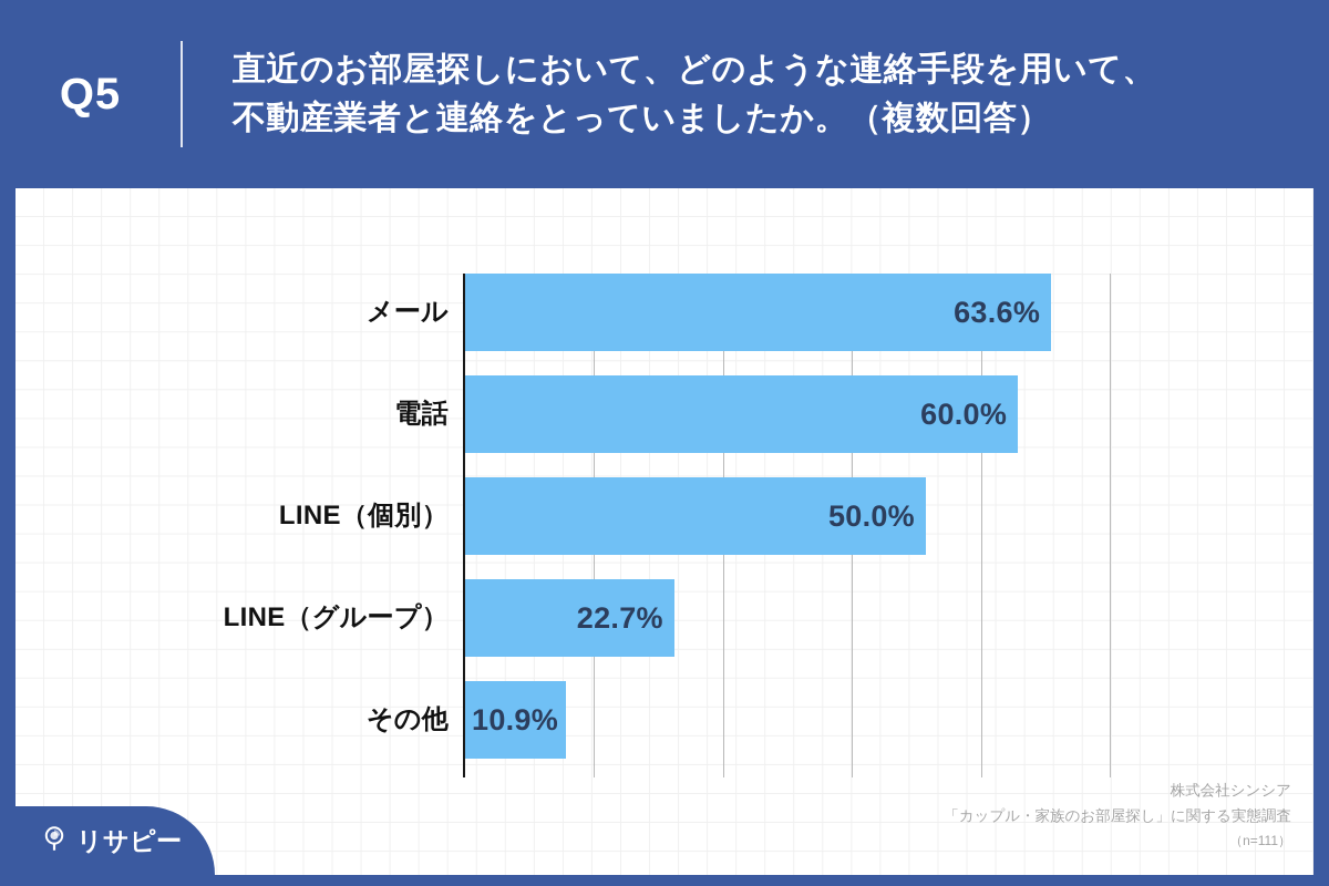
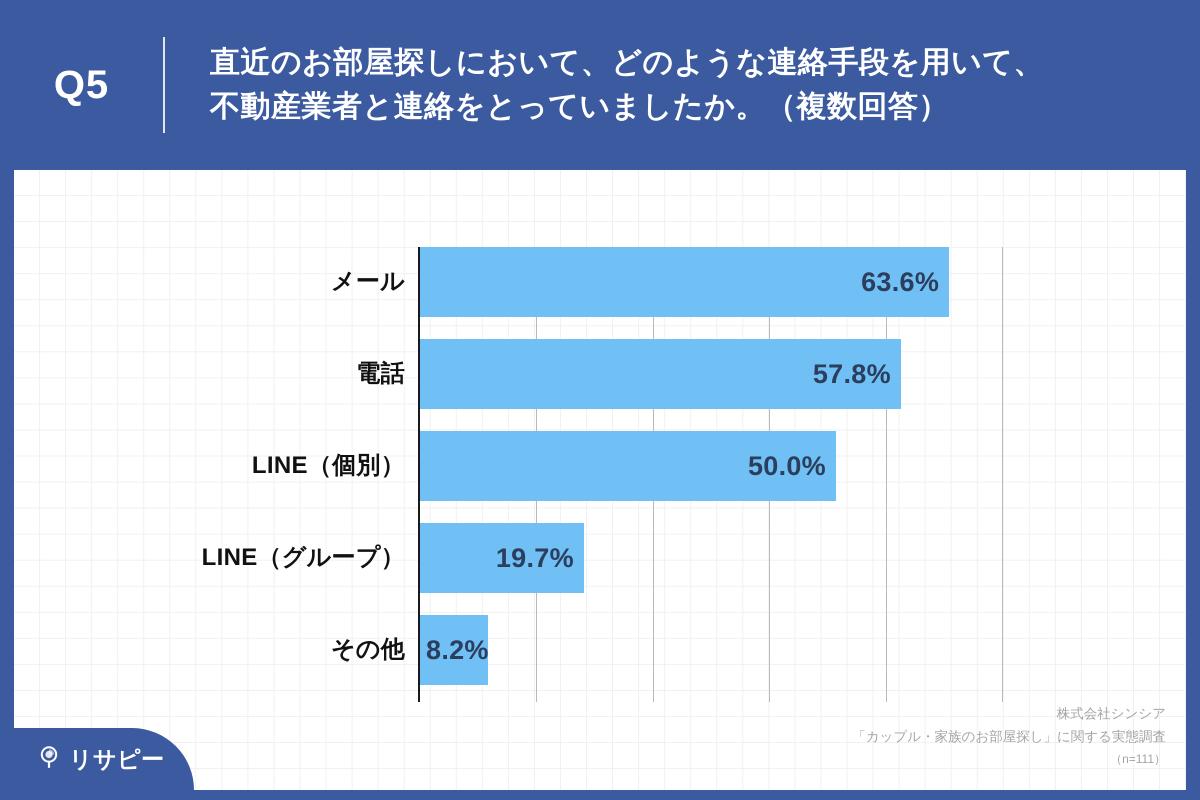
電話: 60.0% -> 57.8%
LINE（グループ）: 22.7% -> 19.7%
その他: 10.9% -> 8.2%
